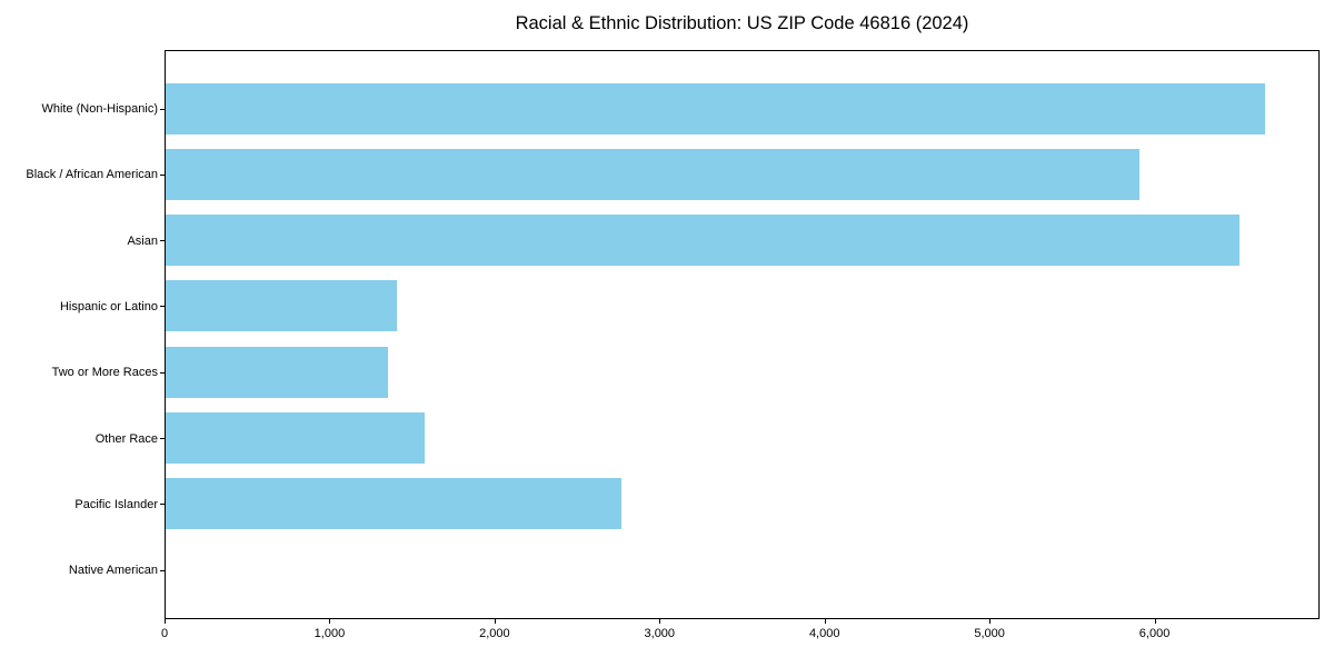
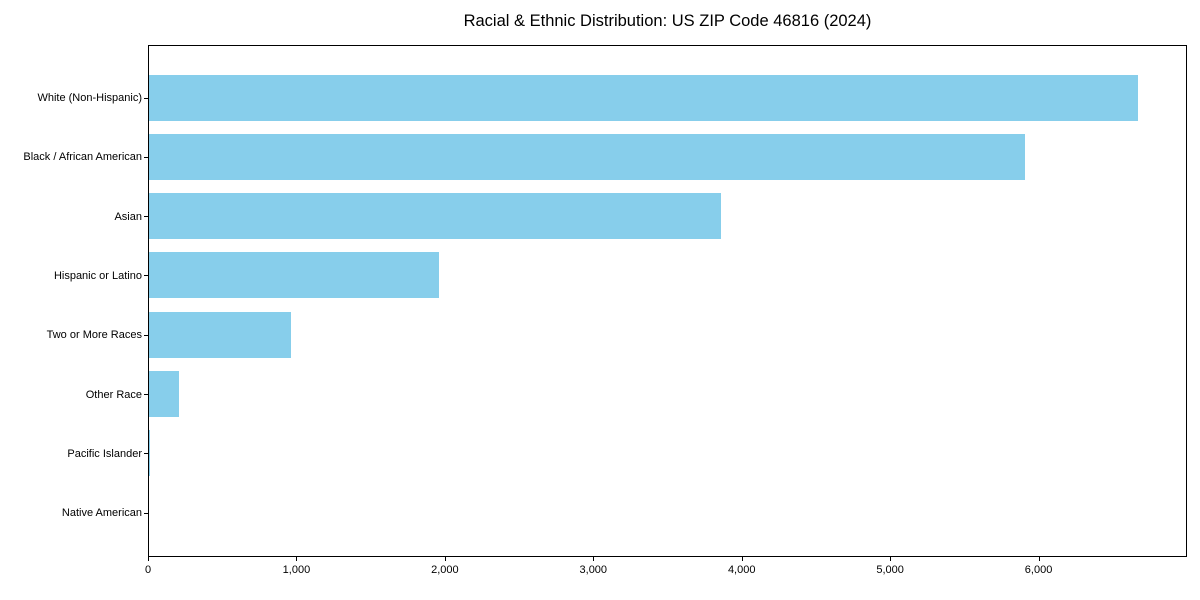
Asian: 6510 -> 3860
Hispanic or Latino: 1400 -> 1960
Two or More Races: 1350 -> 960
Other Race: 1570 -> 200
Pacific Islander: 2760 -> 10
